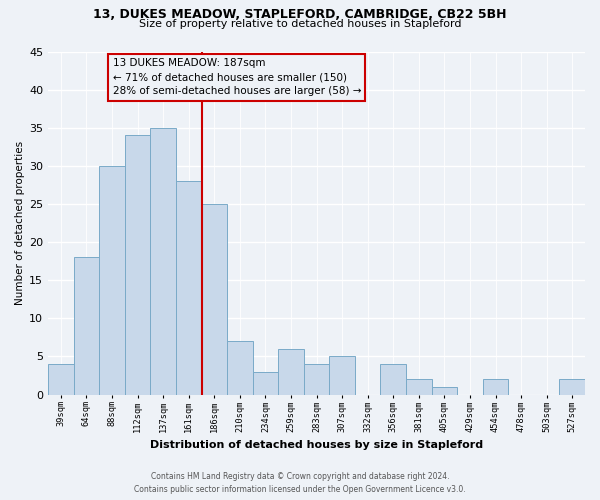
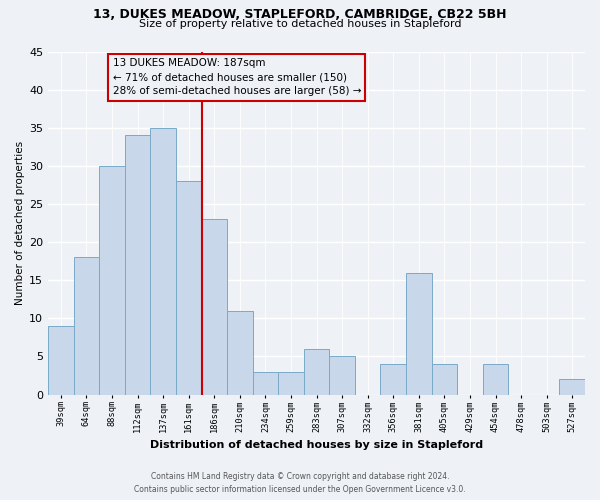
39sqm: 4 -> 9
186sqm: 25 -> 23
210sqm: 7 -> 11
259sqm: 6 -> 3
283sqm: 4 -> 6
381sqm: 2 -> 16
405sqm: 1 -> 4
454sqm: 2 -> 4
